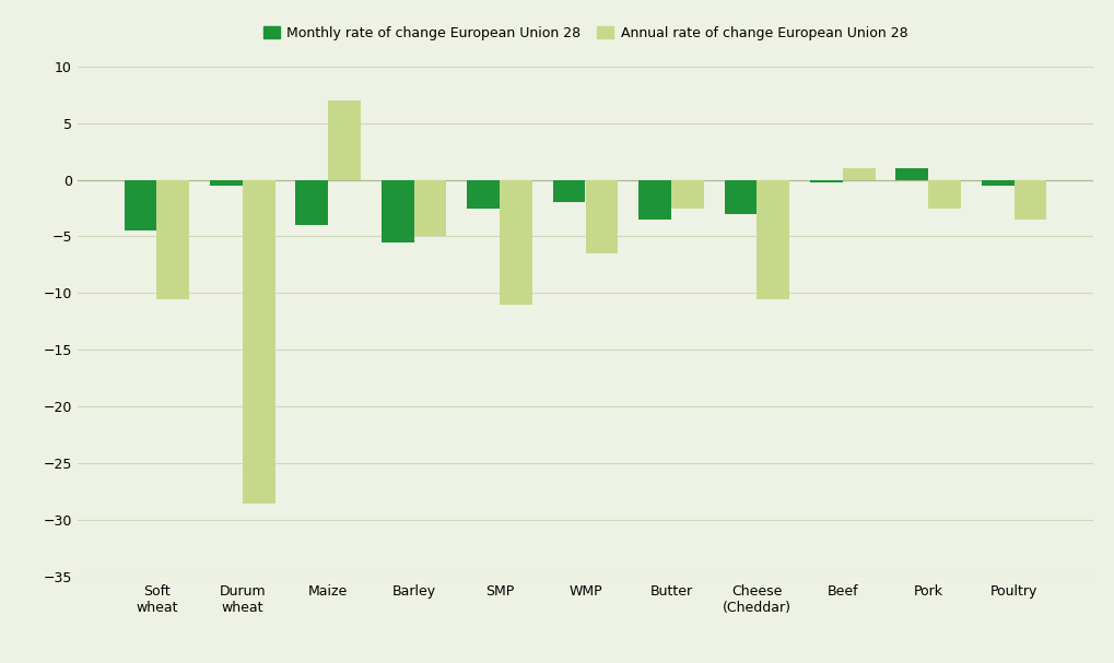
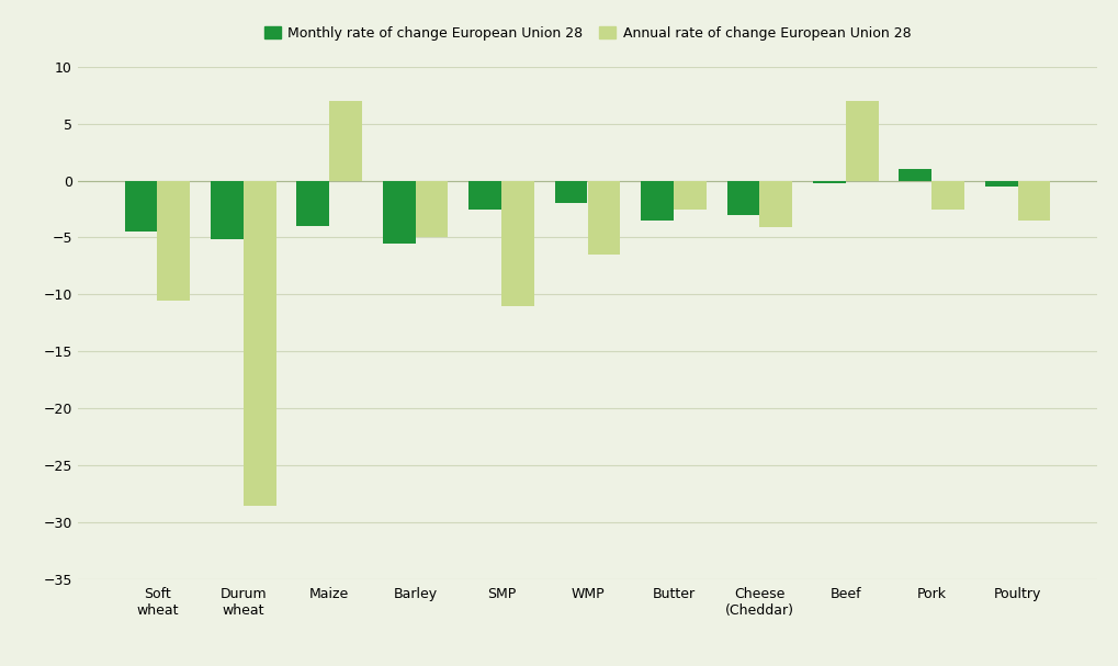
Monthly rate of change European Union 28/Durum wheat: -0.5 -> -5.1
Annual rate of change European Union 28/Cheese (Cheddar): -10.5 -> -4.1
Annual rate of change European Union 28/Beef: 1.0 -> 7.0
